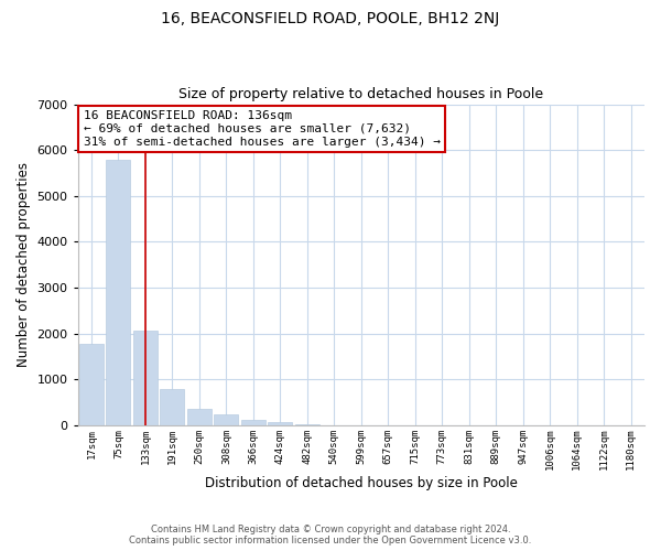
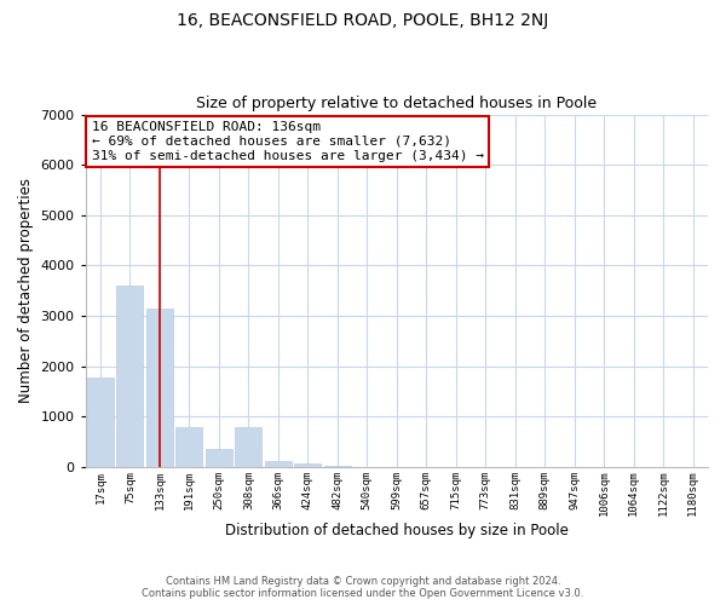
75sqm: 5780 -> 3600
133sqm: 2060 -> 3150
308sqm: 230 -> 800
